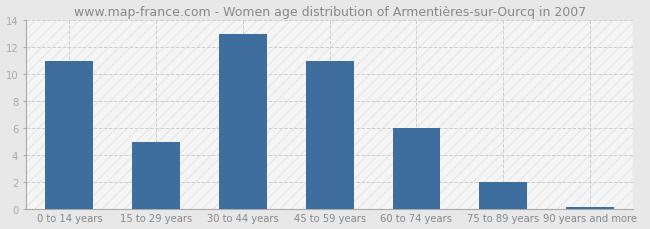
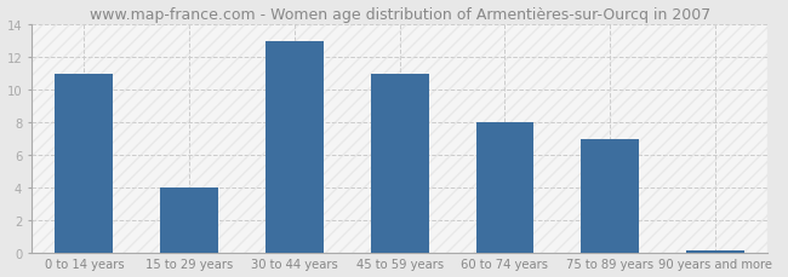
15 to 29 years: 5.0 -> 4.0
60 to 74 years: 6.0 -> 8.0
75 to 89 years: 2.0 -> 7.0
